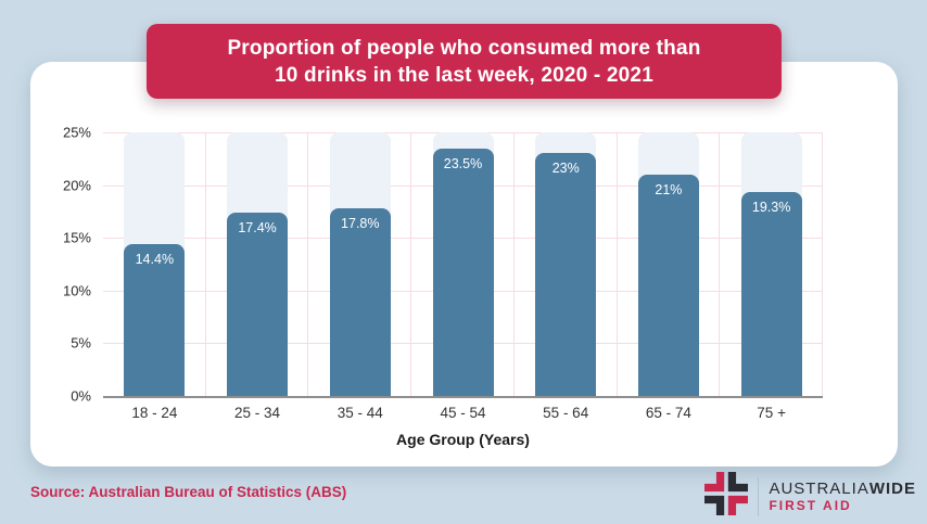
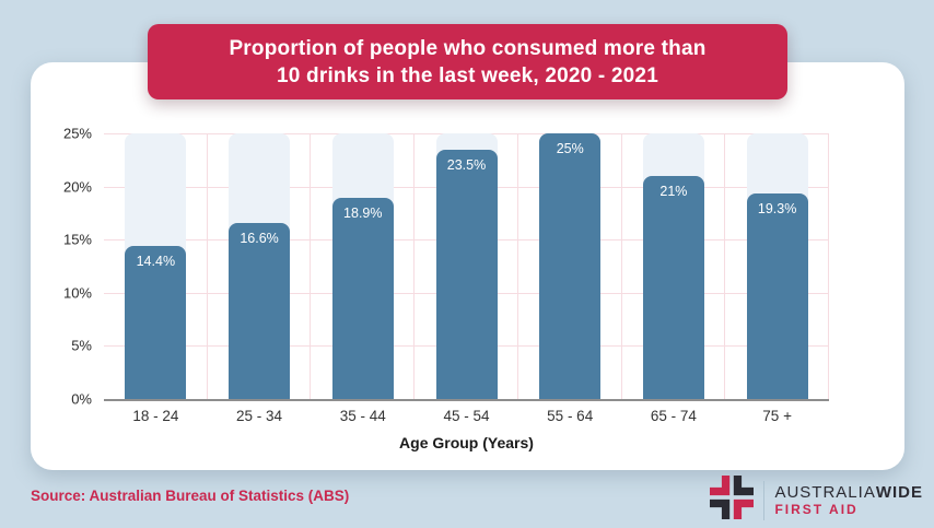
25 - 34: 17.4% -> 16.6%
35 - 44: 17.8% -> 18.9%
55 - 64: 23% -> 25%
